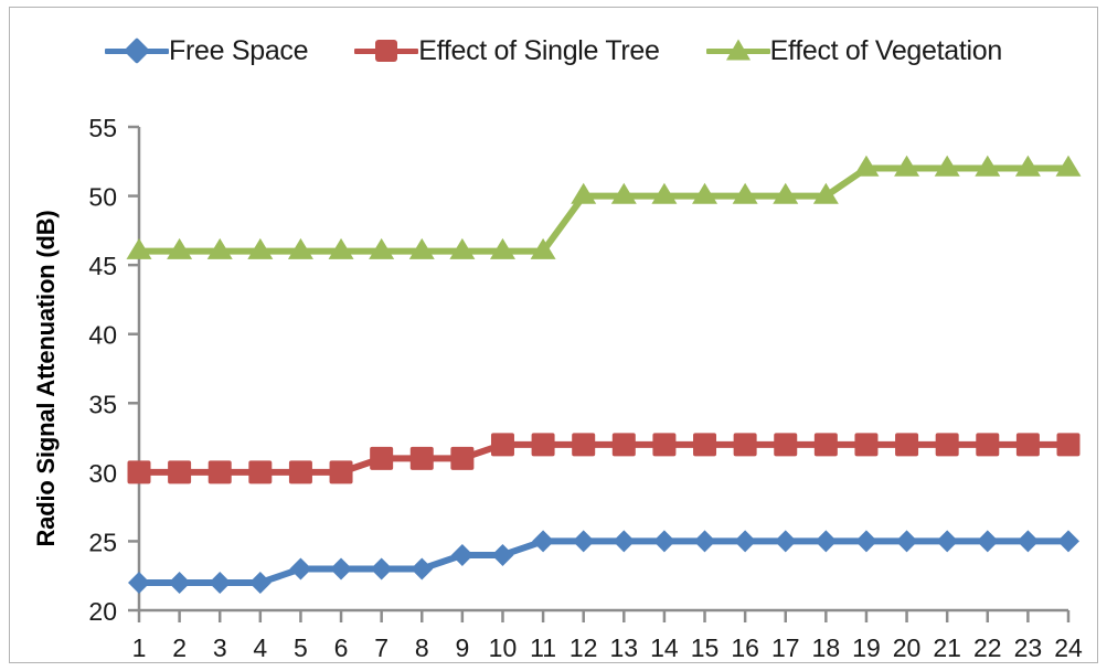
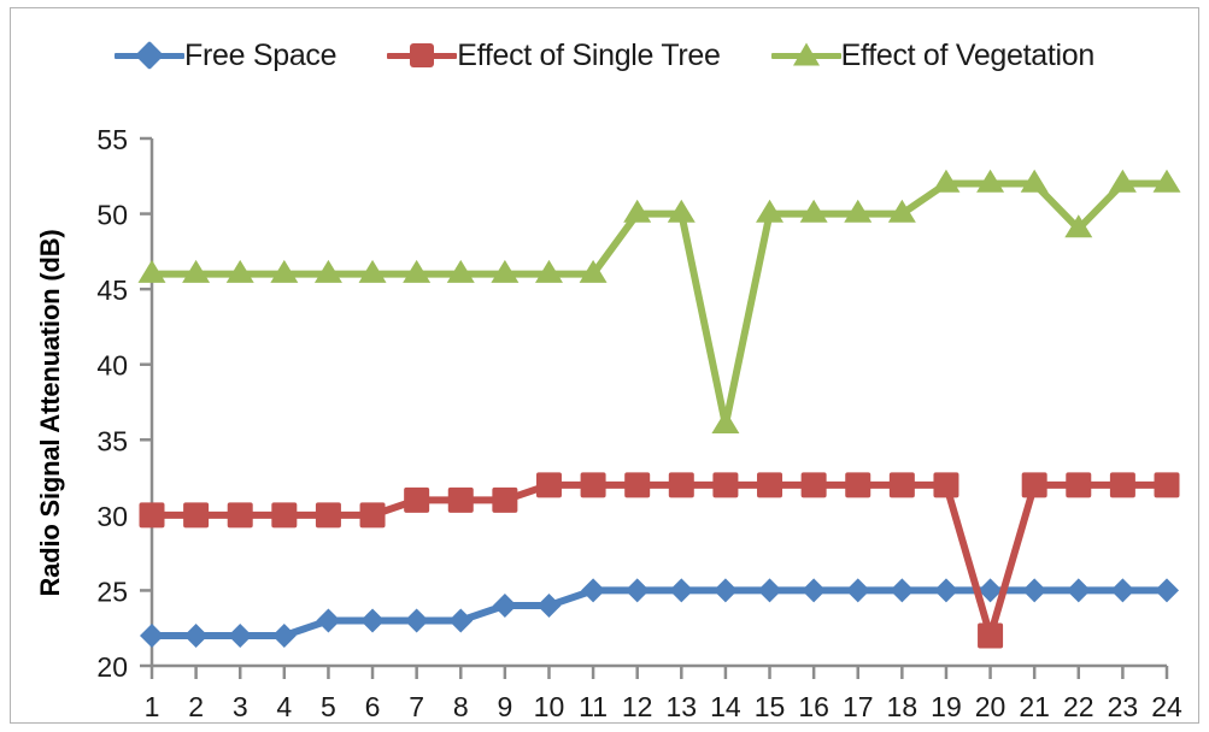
Effect of Vegetation/14: 50 -> 36
Effect of Single Tree/20: 32 -> 22
Effect of Vegetation/22: 52 -> 49
